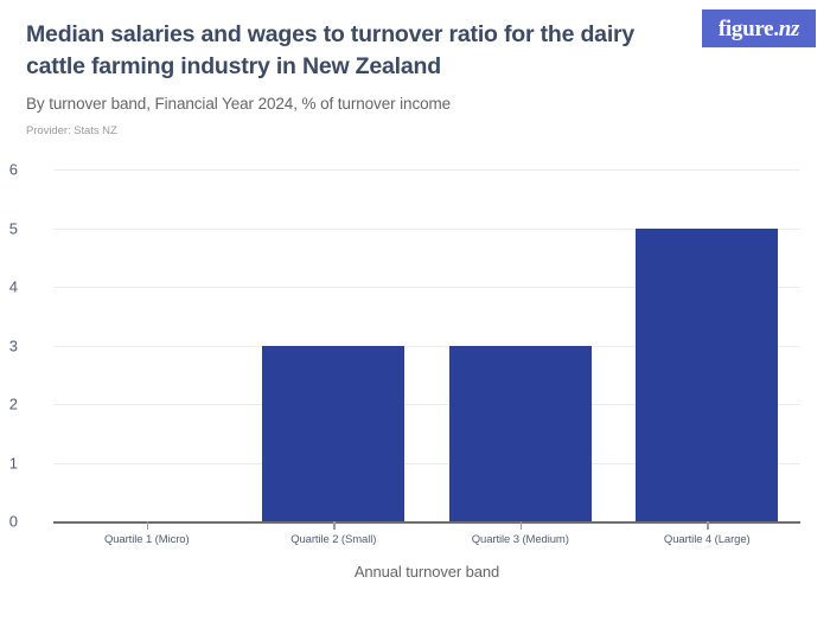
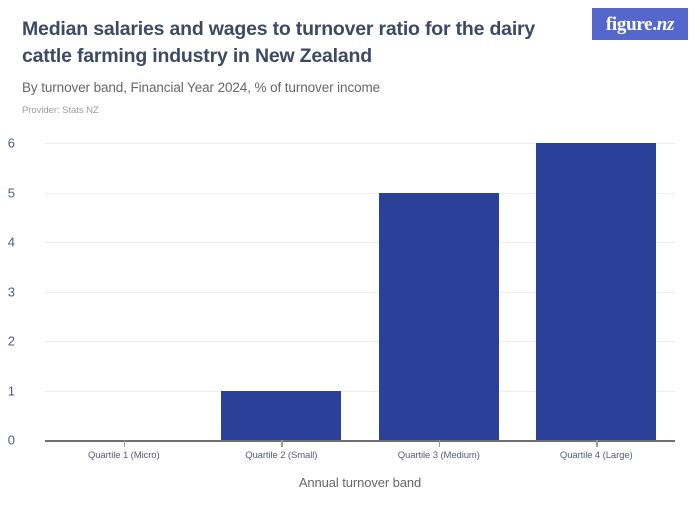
Quartile 2 (Small): 3 -> 1
Quartile 3 (Medium): 3 -> 5
Quartile 4 (Large): 5 -> 6
